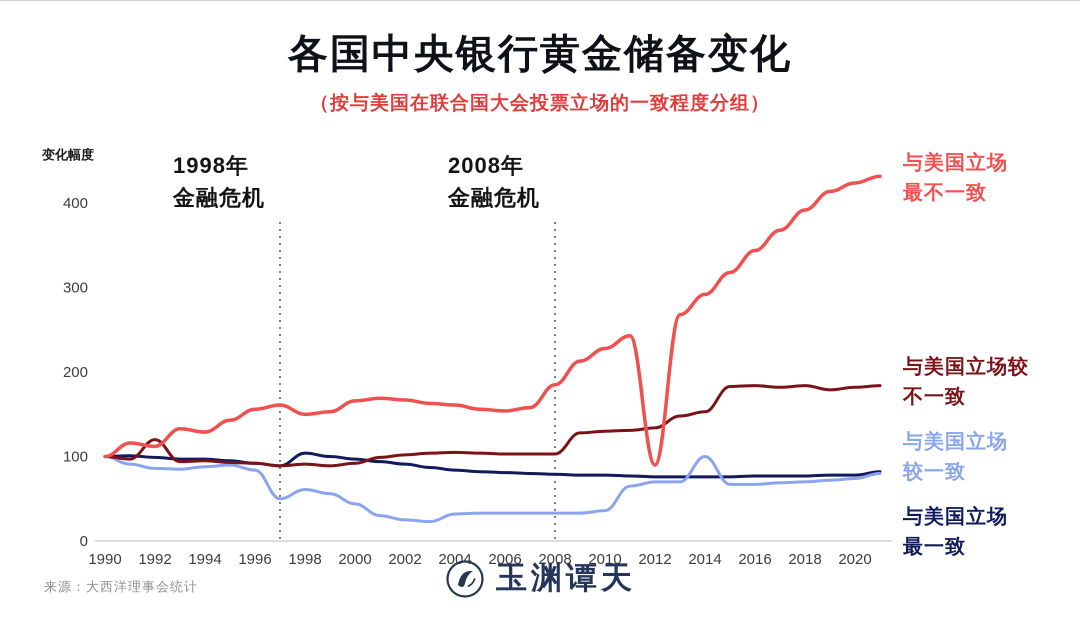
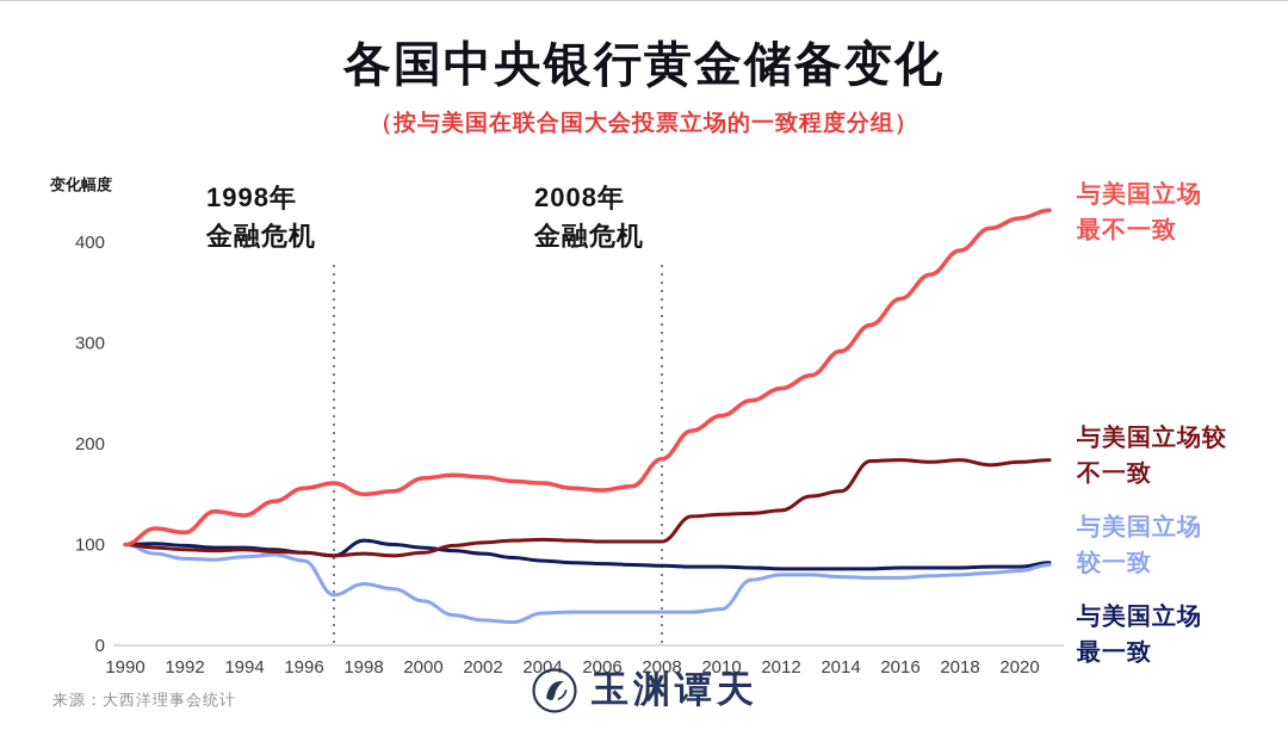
与美国立场较不一致/1992: 120 -> 100
与美国立场最不一致/2012: 90 -> 260
与美国立场较一致/2014: 100 -> 70
